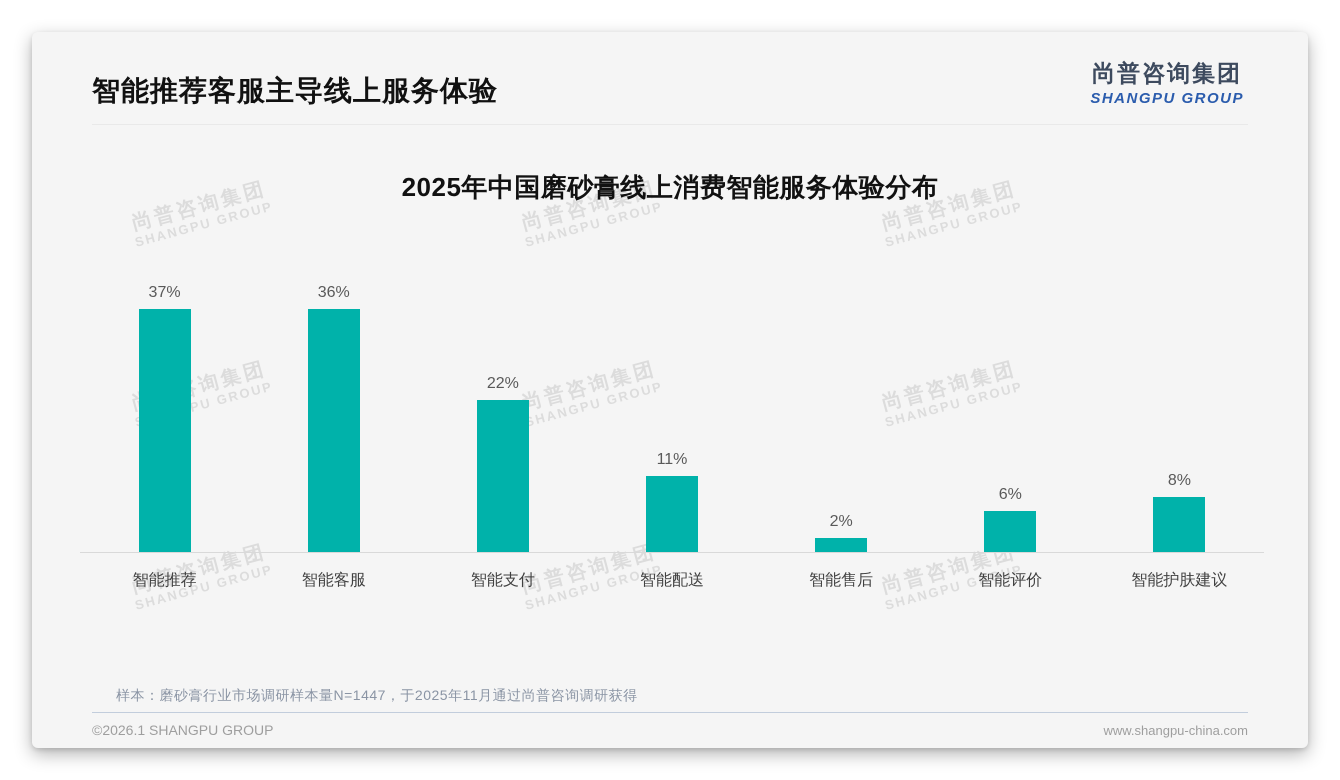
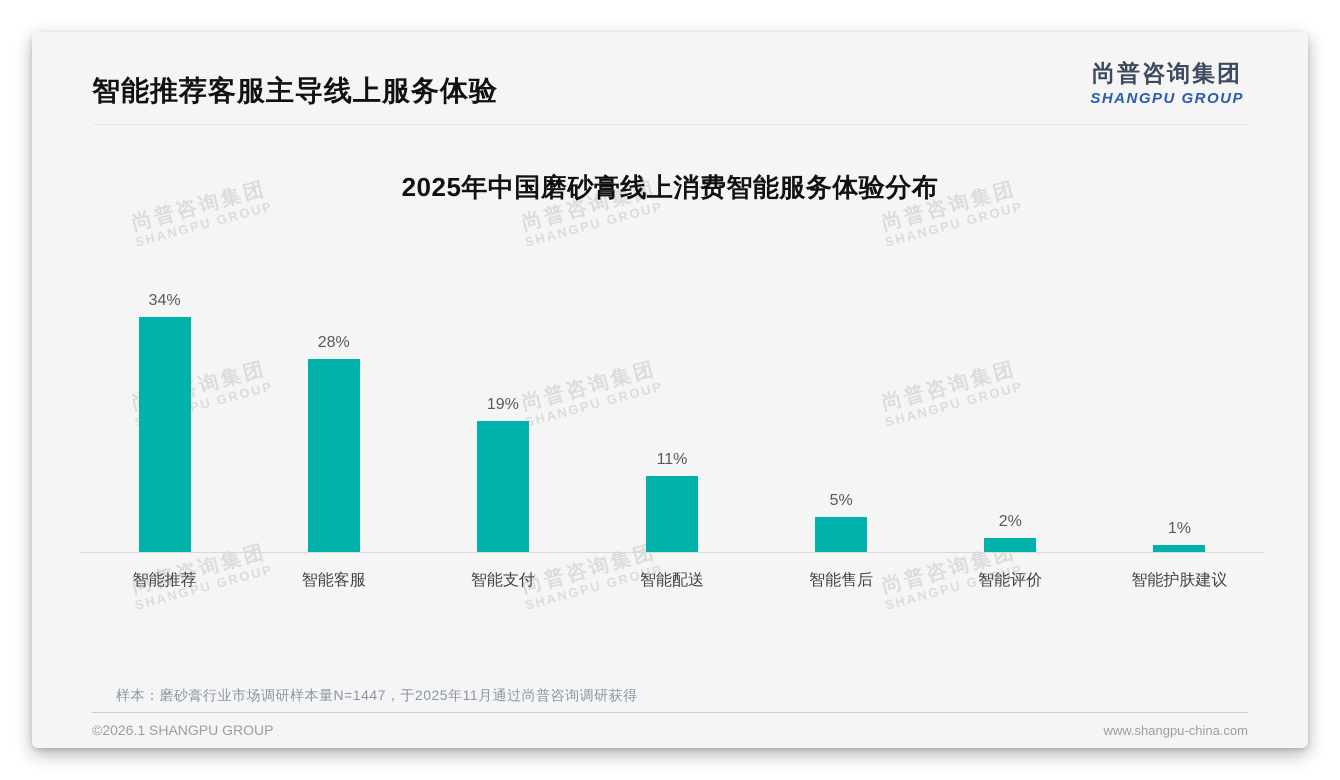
智能推荐: 37% -> 34%
智能客服: 36% -> 28%
智能支付: 22% -> 19%
智能售后: 2% -> 5%
智能评价: 6% -> 2%
智能护肤建议: 8% -> 1%
